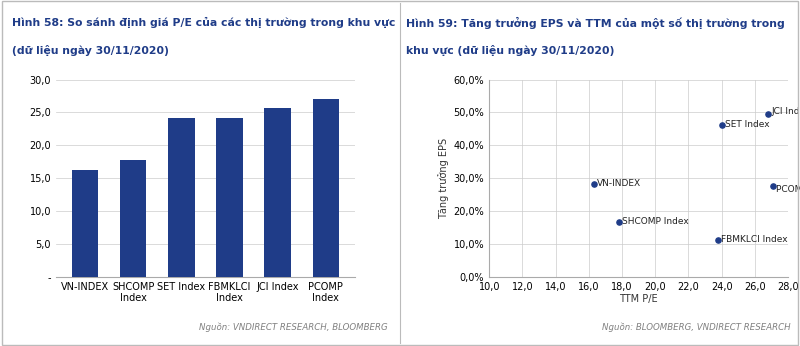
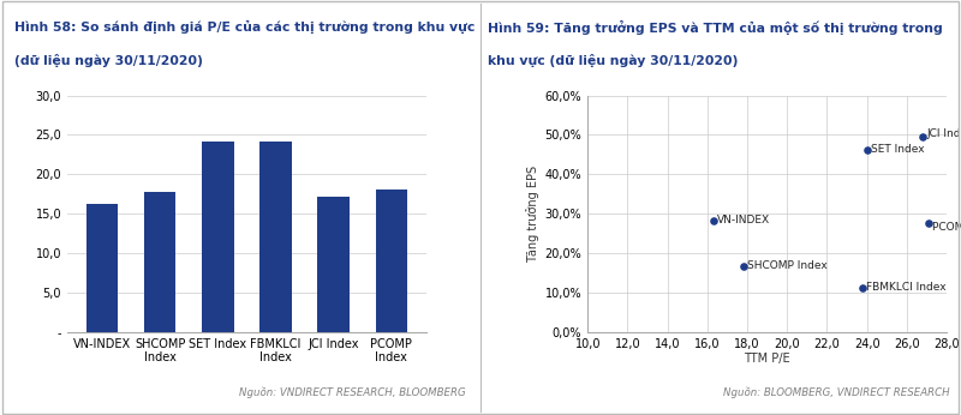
JCI Index: 25,7 -> 17,2
PCOMP Index: 27,0 -> 18,0
